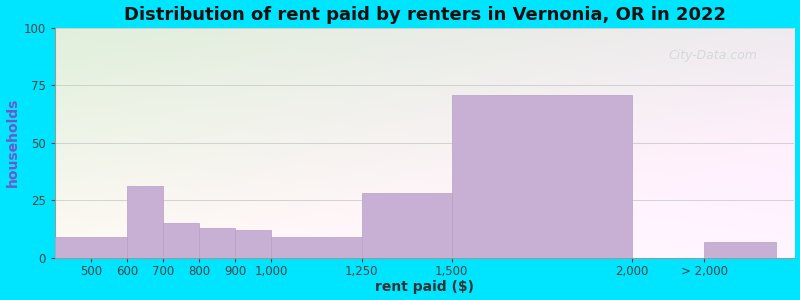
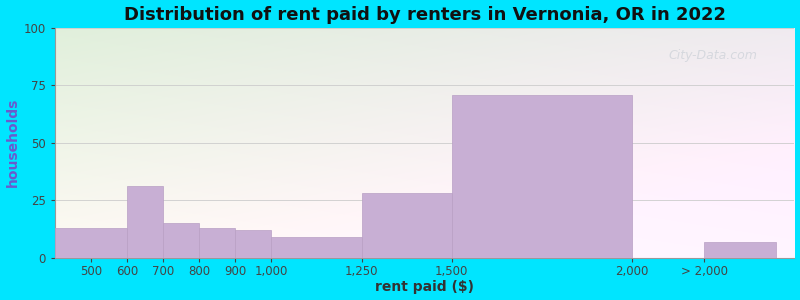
500: 9 -> 13
